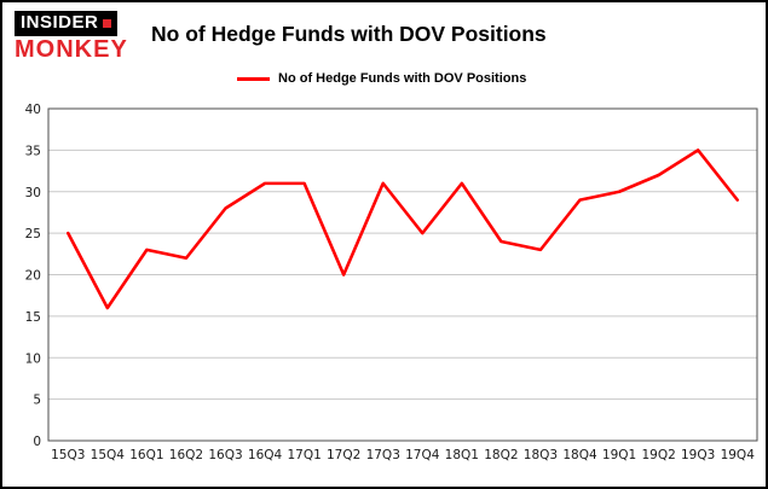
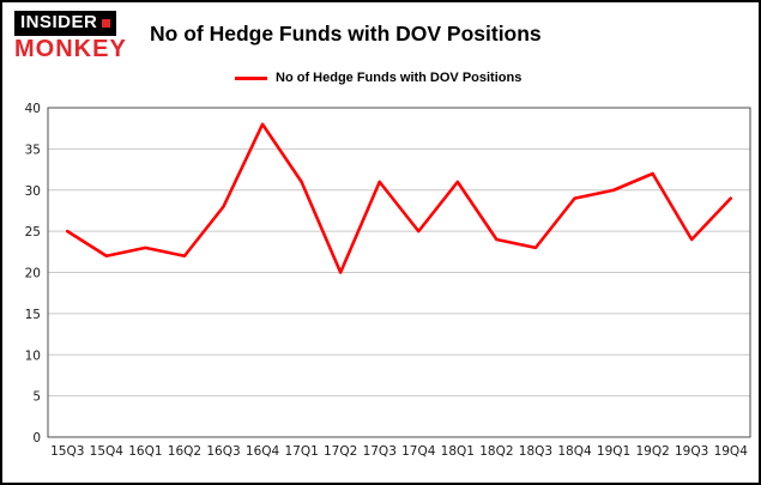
15Q4: 16 -> 22
16Q4: 31 -> 38
19Q3: 35 -> 24
